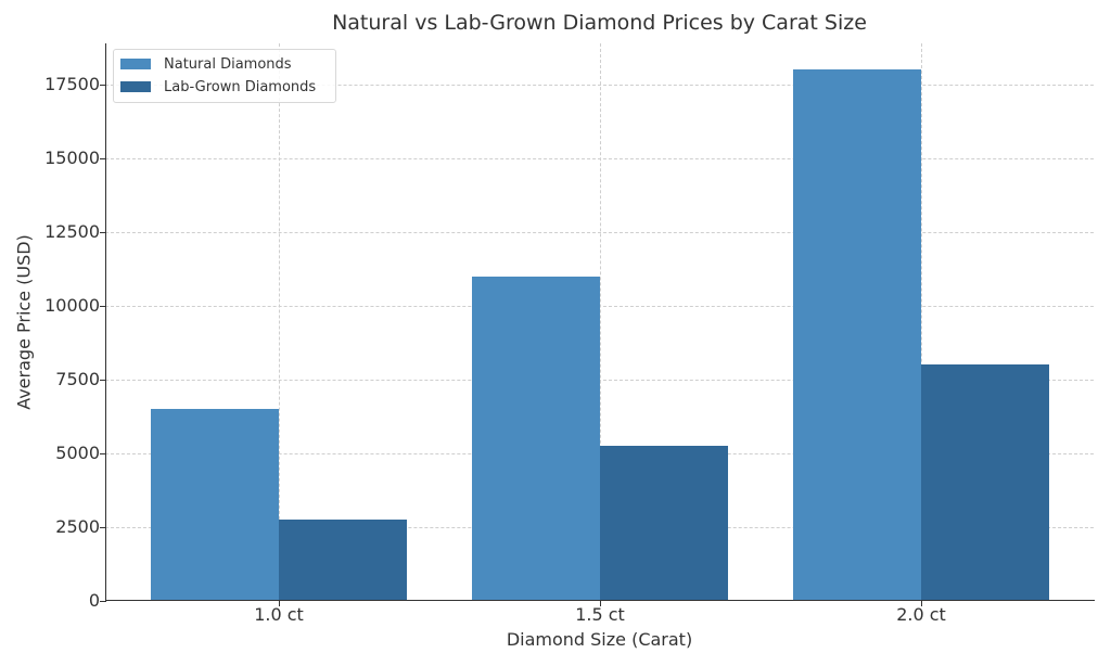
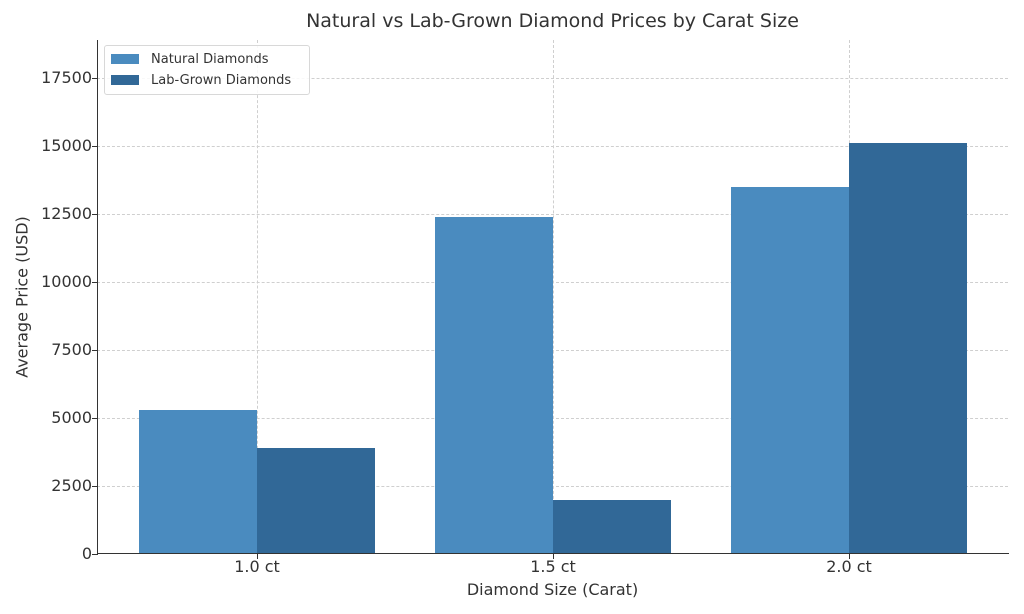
Natural Diamonds/1.0 ct: 6500 -> 5300
Lab-Grown Diamonds/1.0 ct: 2800 -> 3900
Natural Diamonds/1.5 ct: 11000 -> 12400
Lab-Grown Diamonds/1.5 ct: 5200 -> 2000
Natural Diamonds/2.0 ct: 18000 -> 13500
Lab-Grown Diamonds/2.0 ct: 8000 -> 15100
